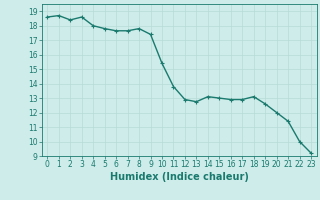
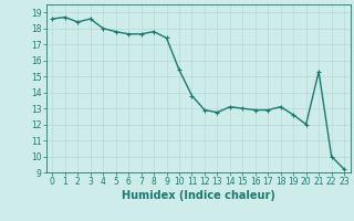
21: 11.4 -> 15.3
